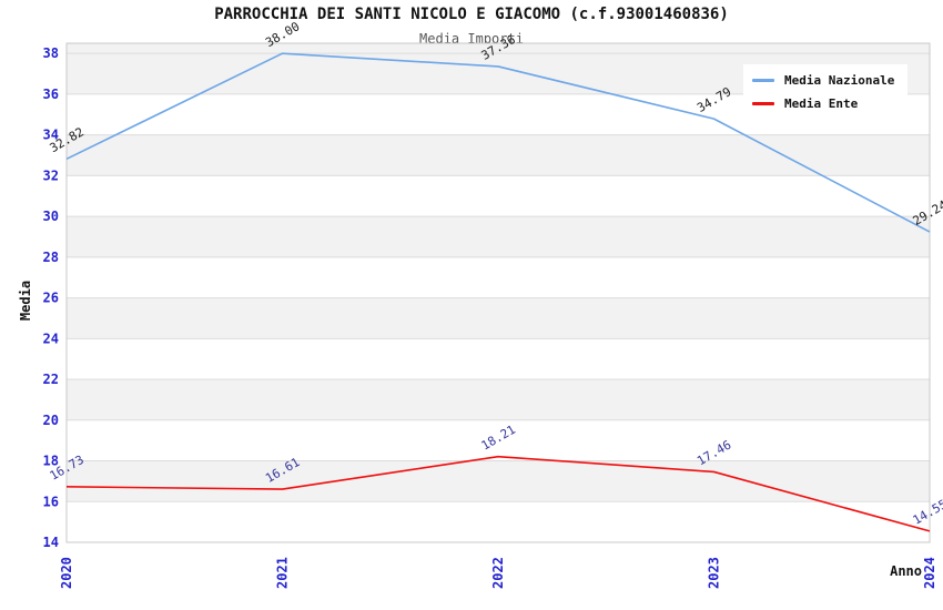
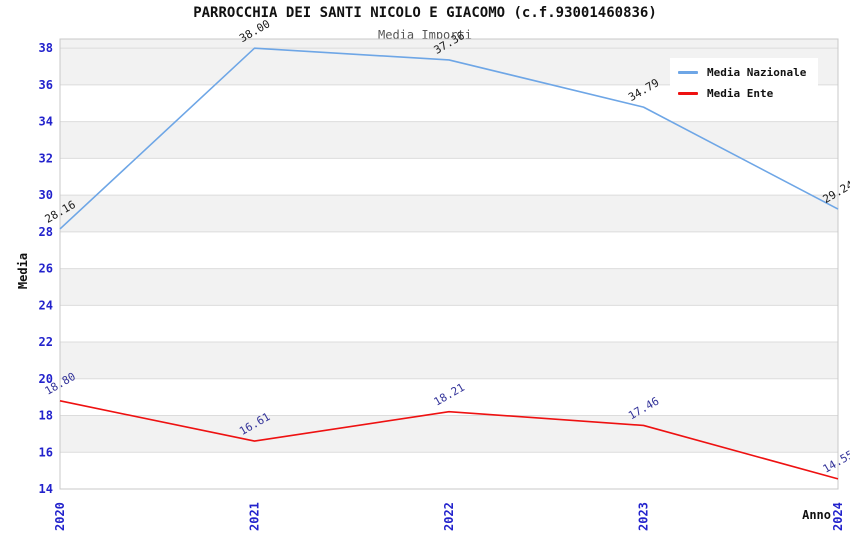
Media Nazionale/2020: 32.82 -> 28.16
Media Ente/2020: 16.73 -> 18.80
